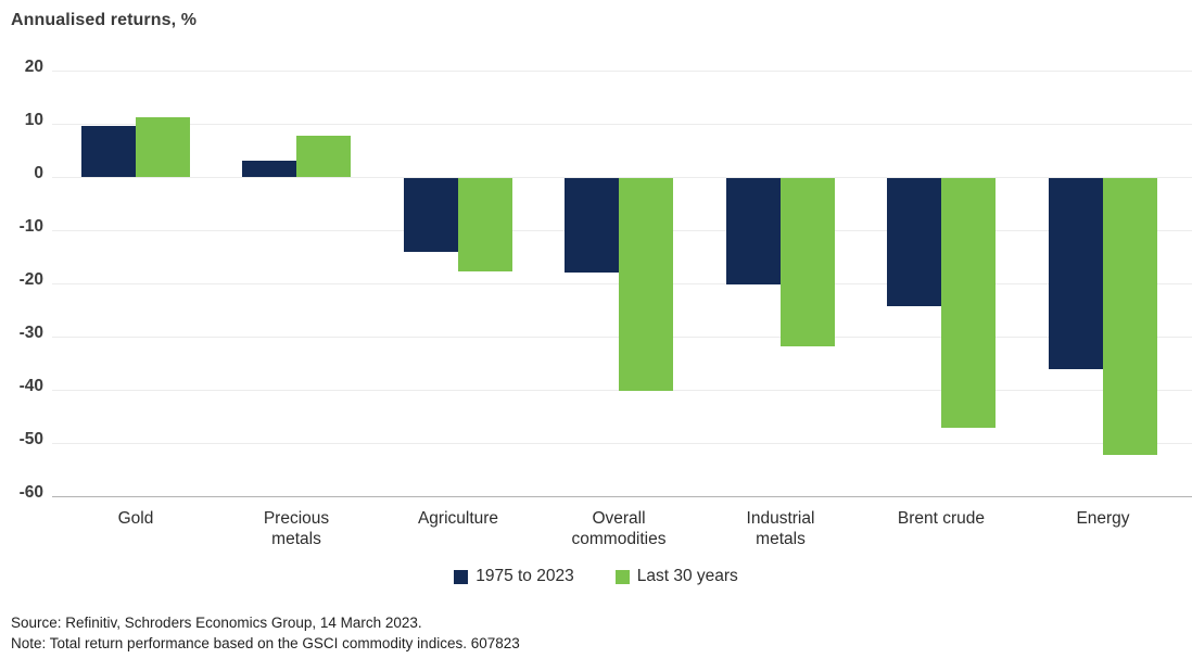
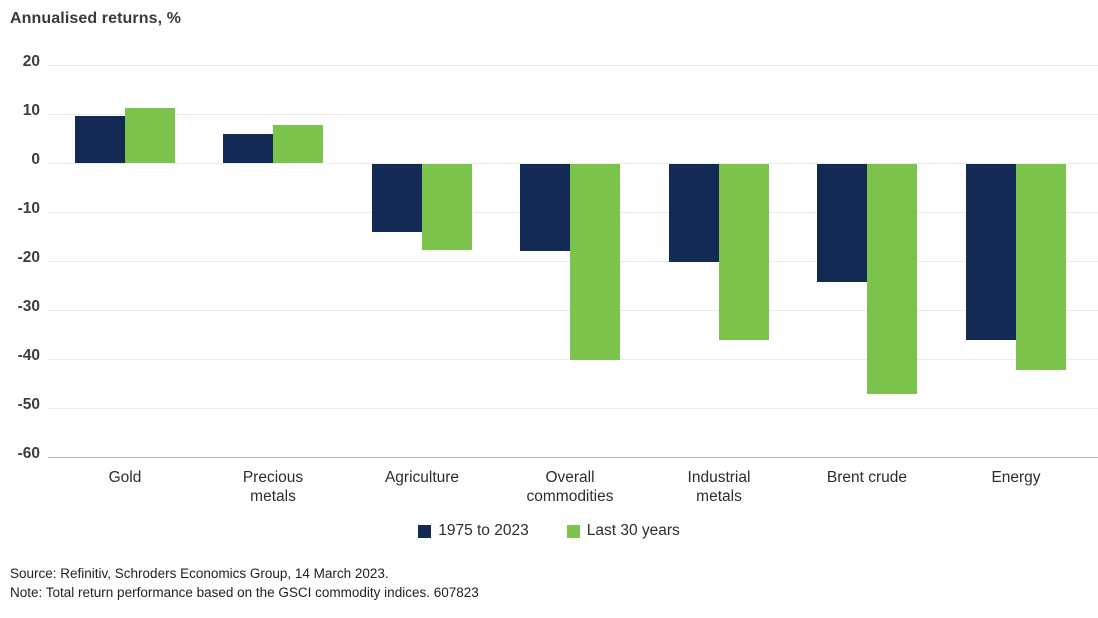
1975 to 2023/Precious metals: 3 -> 6
Last 30 years/Industrial metals: -32 -> -36
Last 30 years/Energy: -52 -> -42
